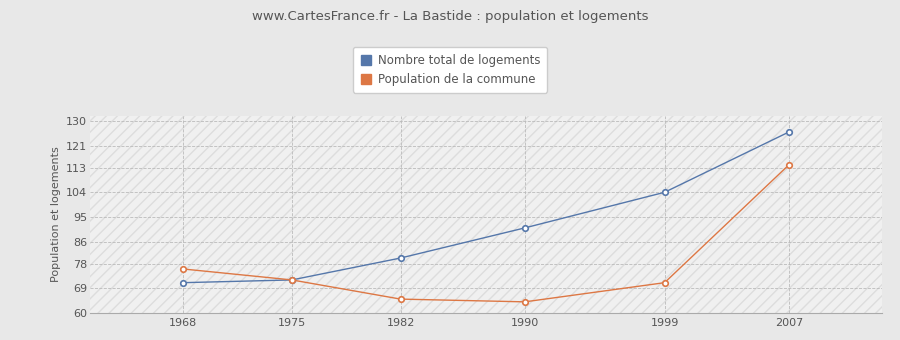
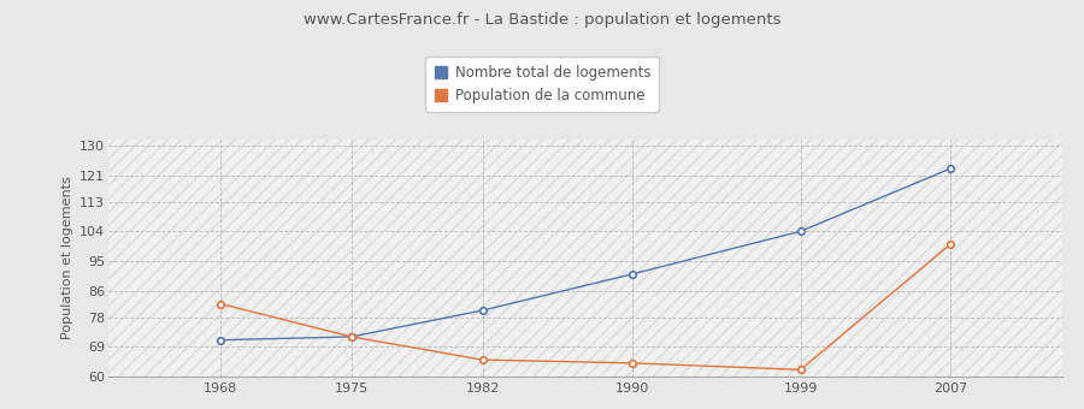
Population de la commune/1968: 76 -> 82
Population de la commune/1999: 71 -> 62
Nombre total de logements/2007: 126 -> 123
Population de la commune/2007: 114 -> 100
